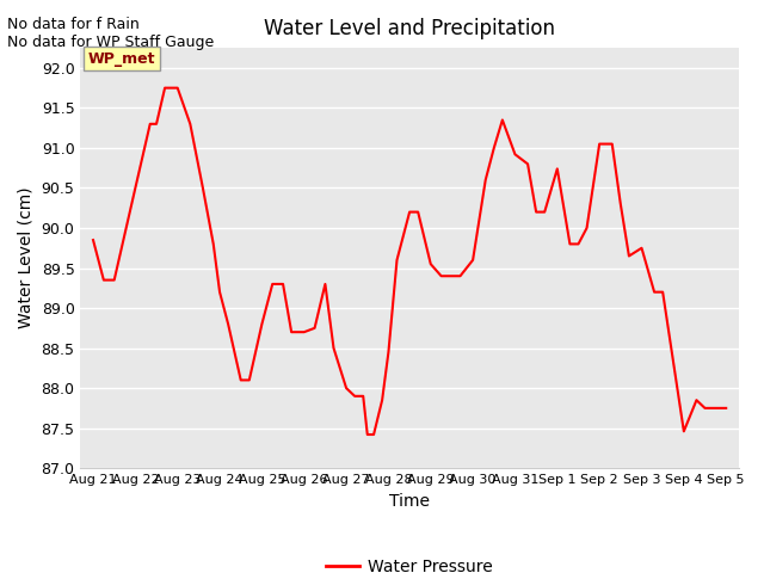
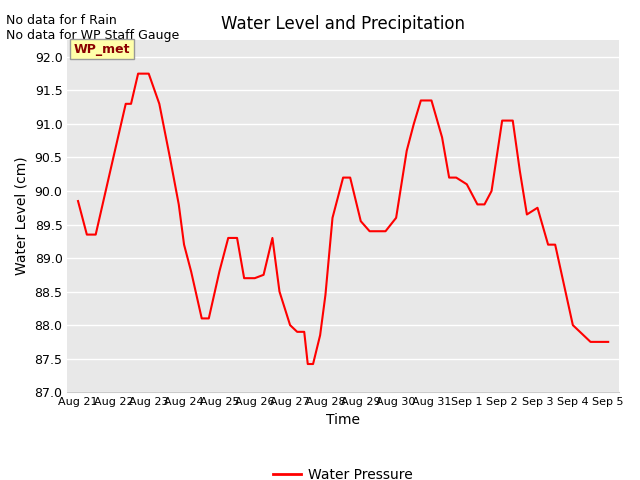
Aug 31: 90.92 -> 91.35
Sep 1: 90.74 -> 90.10
Sep 4: 87.46 -> 88.00
